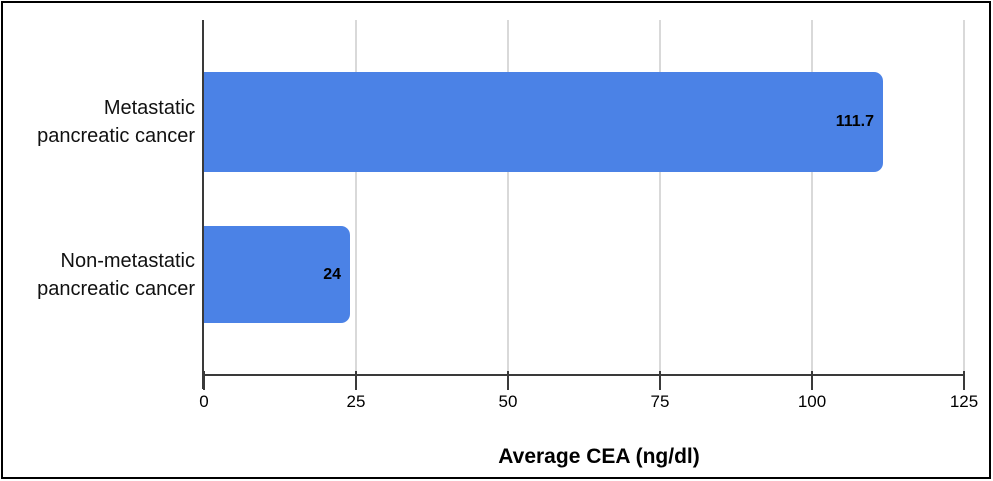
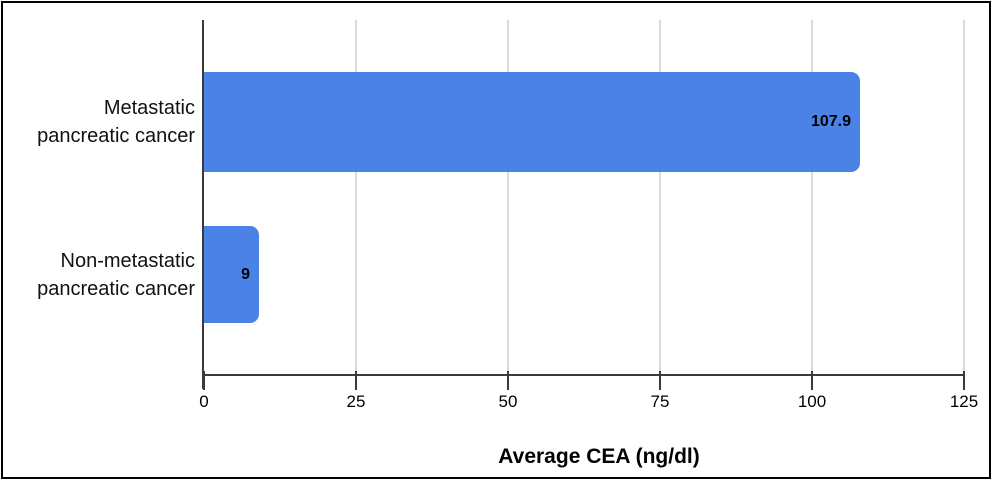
Metastatic pancreatic cancer: 111.7 -> 107.9
Non-metastatic pancreatic cancer: 24 -> 9
